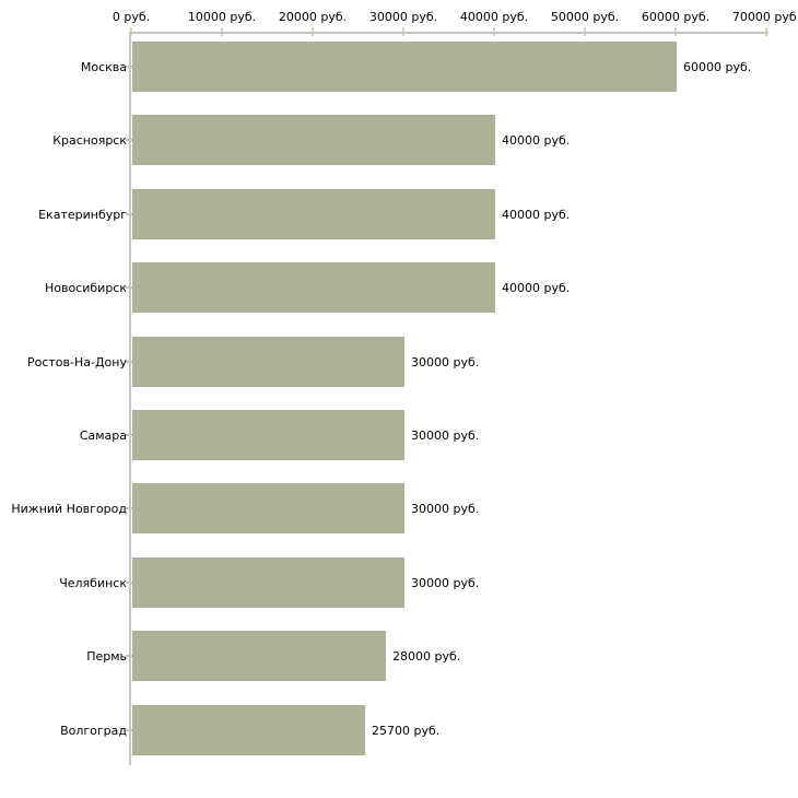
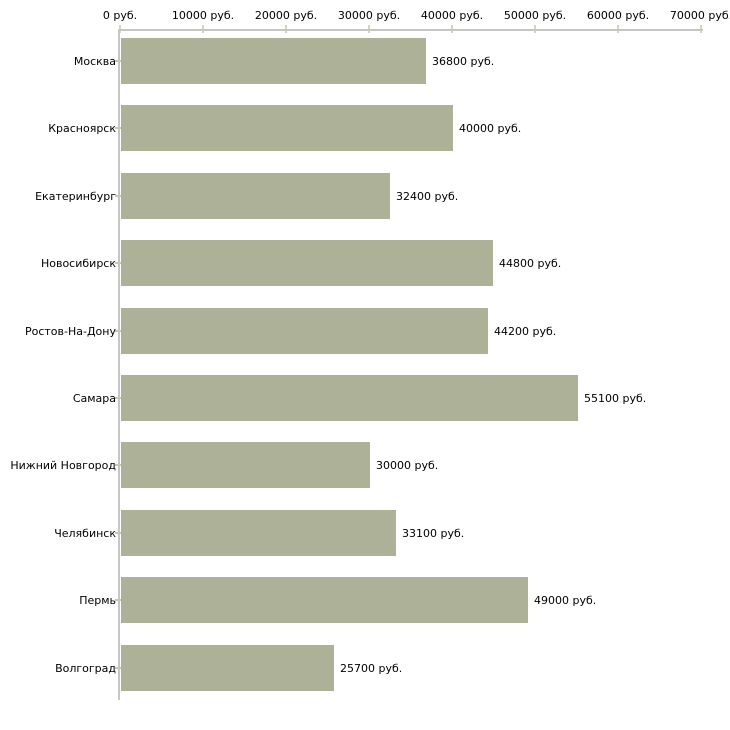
Москва: 60000 -> 36800
Екатеринбург: 40000 -> 32400
Новосибирск: 40000 -> 44800
Ростов-На-Дону: 30000 -> 44200
Самара: 30000 -> 55100
Челябинск: 30000 -> 33100
Пермь: 28000 -> 49000
